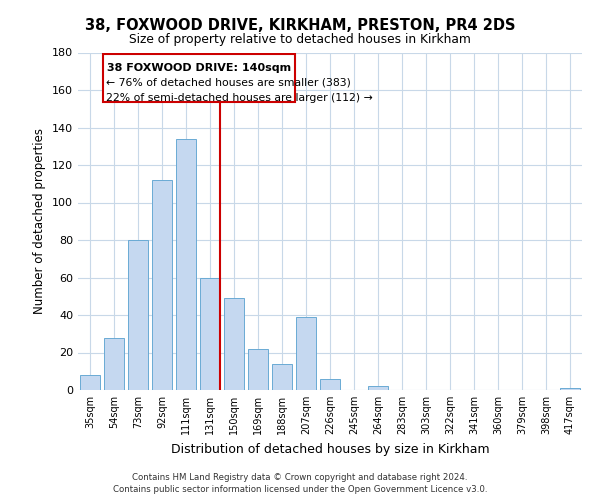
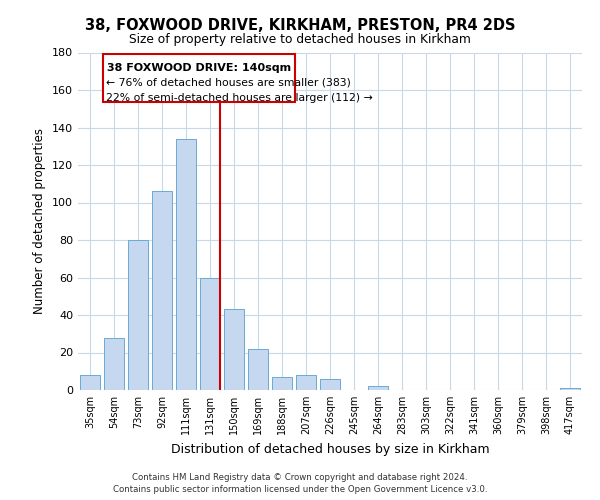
92sqm: 112 -> 106
150sqm: 49 -> 43
188sqm: 14 -> 7
207sqm: 39 -> 8
